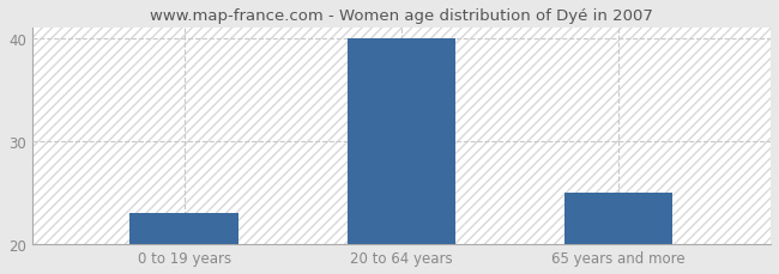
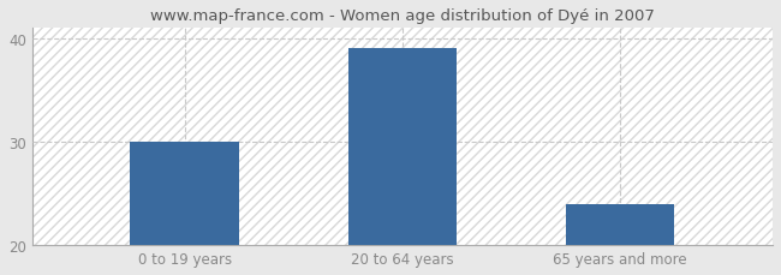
0 to 19 years: 23 -> 30
20 to 64 years: 40 -> 39
65 years and more: 25 -> 24
